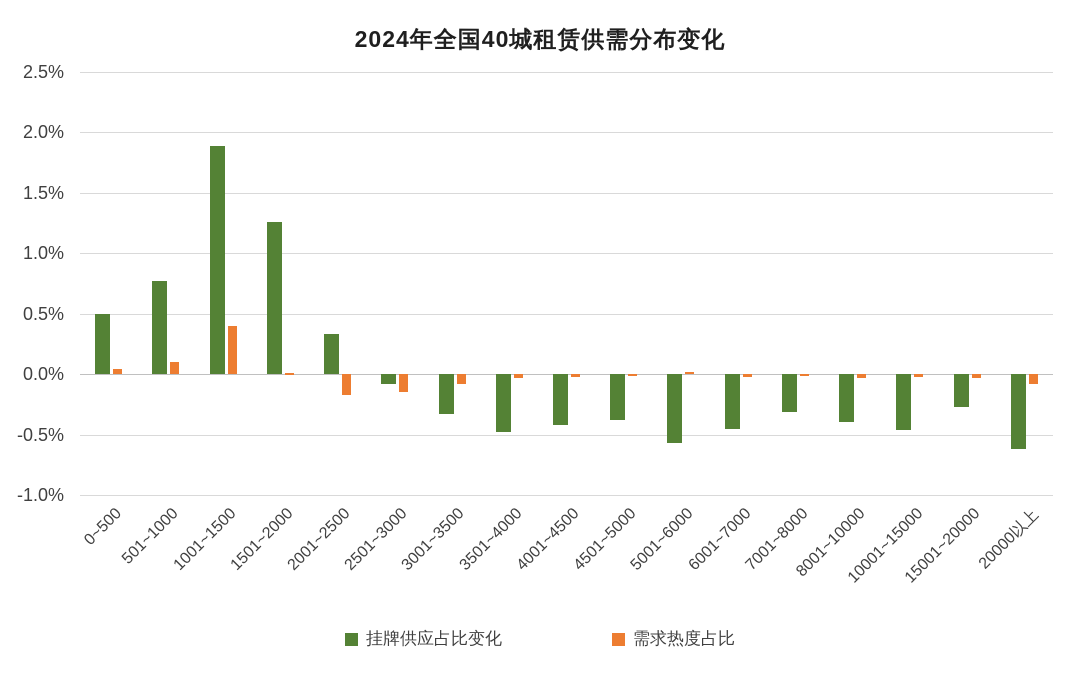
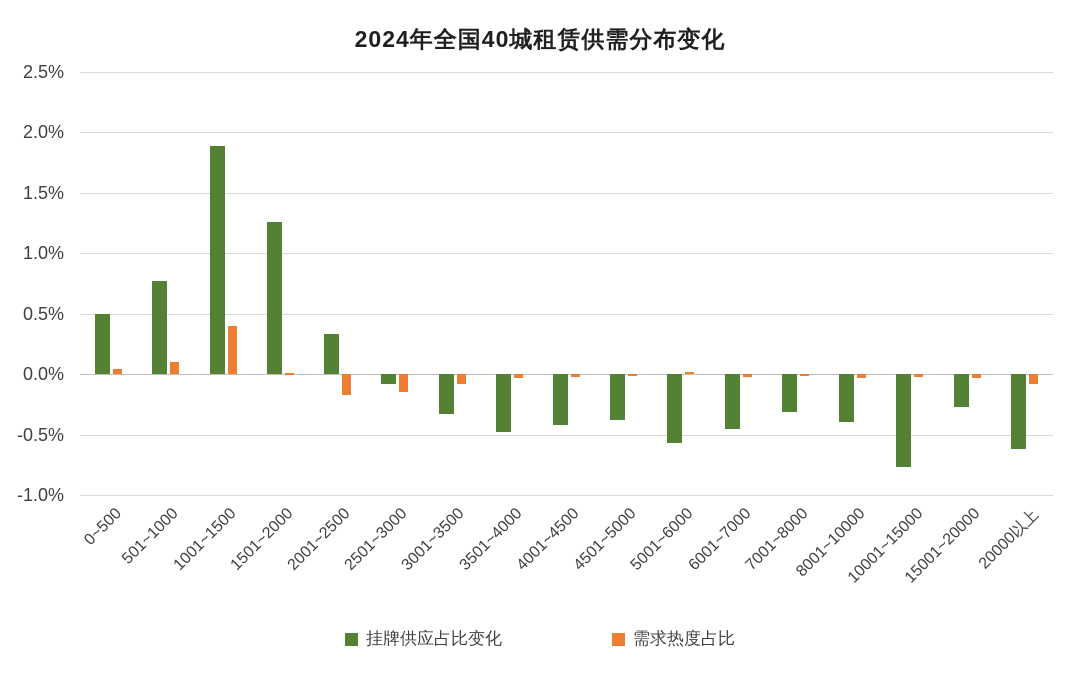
挂牌供应占比变化/10001~15000: -0.46% -> -0.77%
